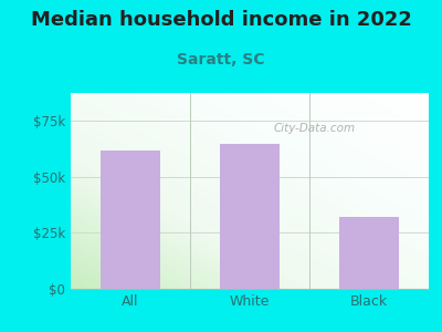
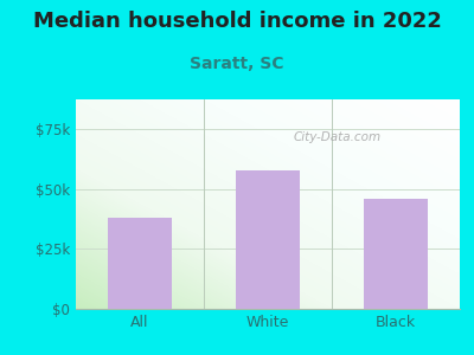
All: $62k -> $38k
White: $65k -> $58k
Black: $32k -> $46k
